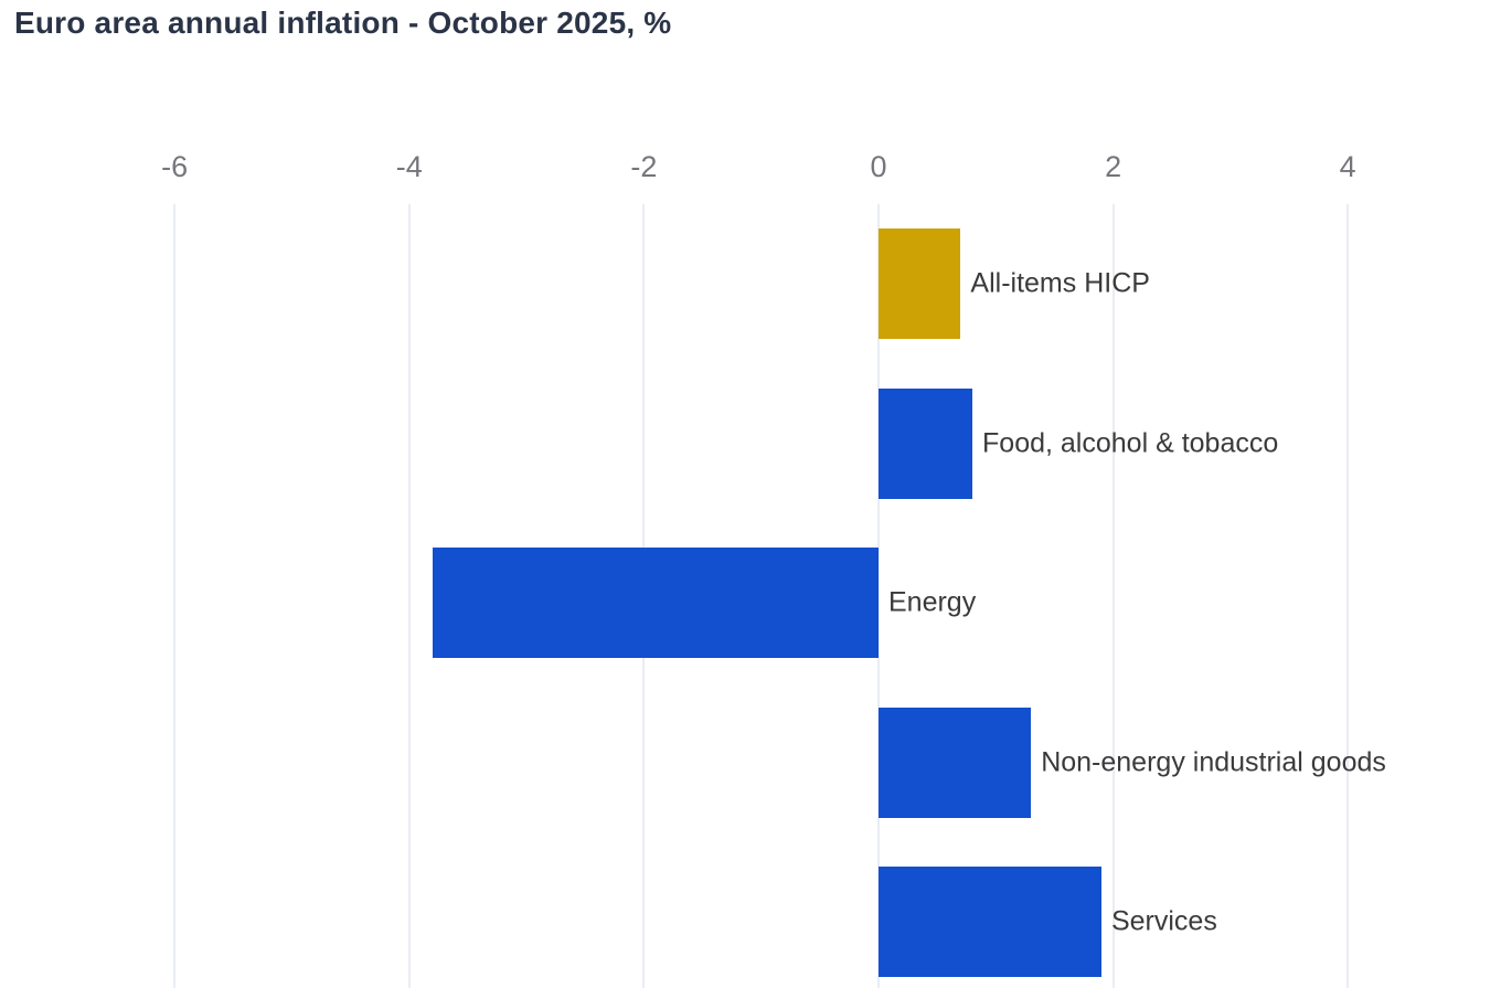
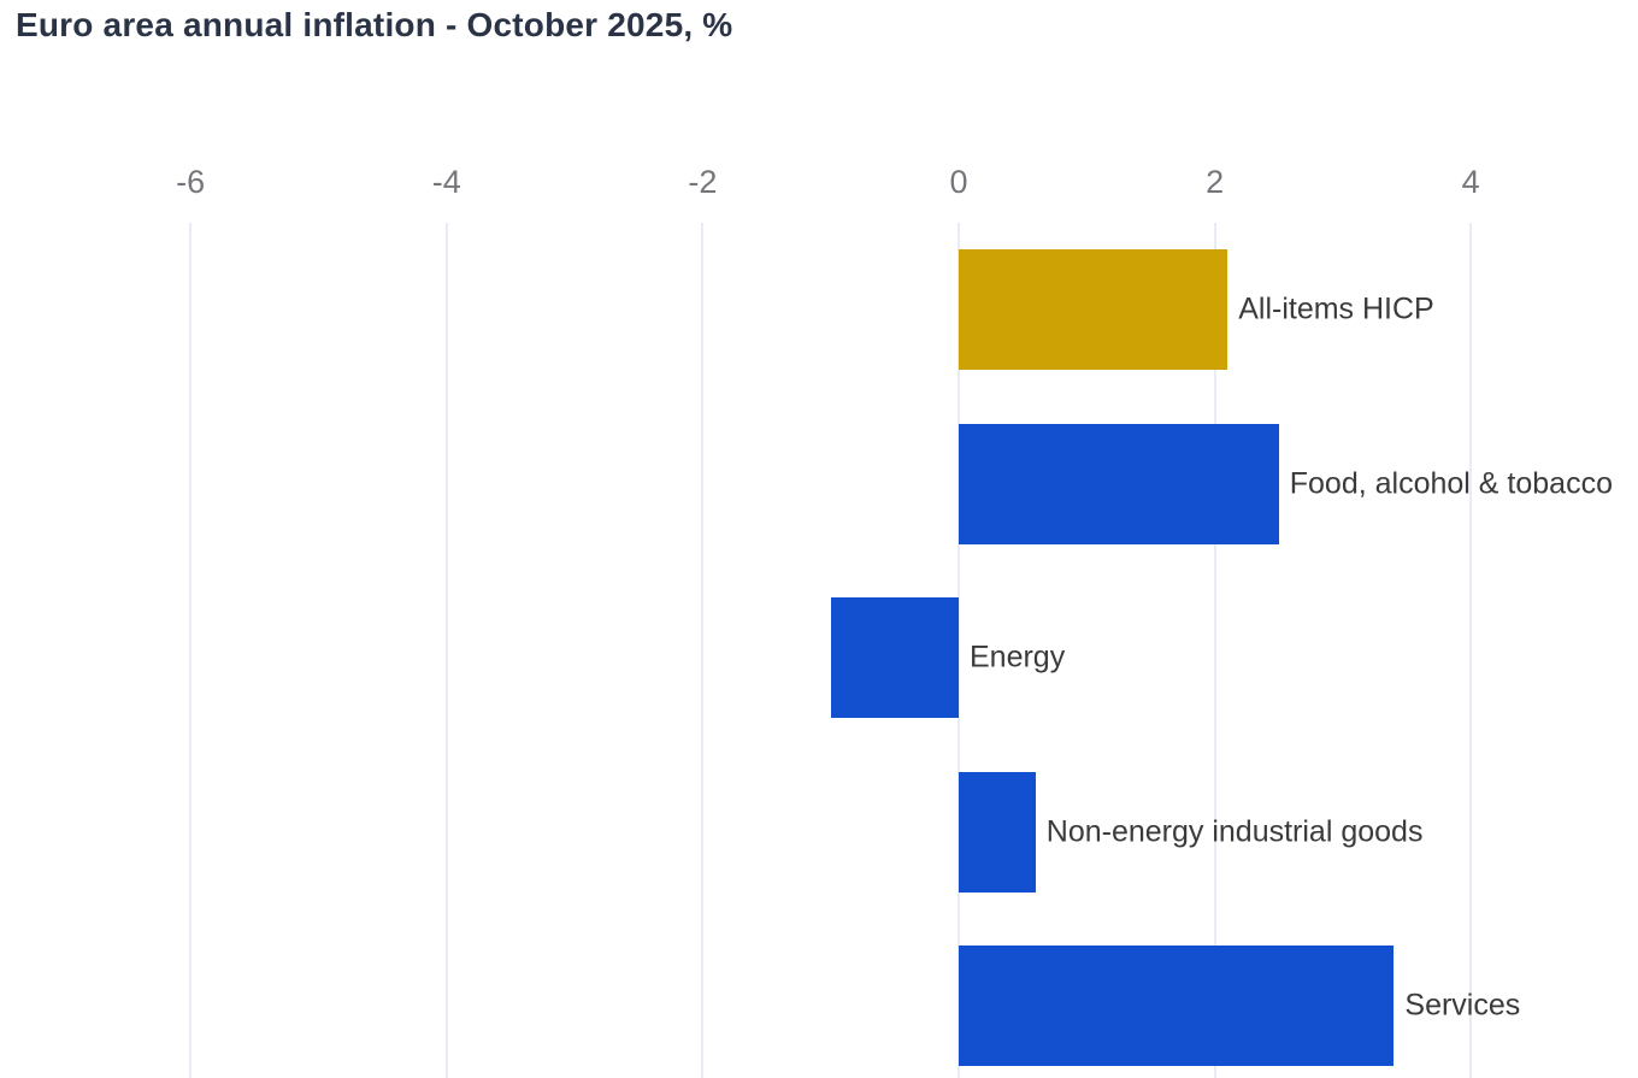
All-items HICP: 0.7 -> 2.1
Food, alcohol & tobacco: 0.8 -> 2.5
Energy: -3.8 -> -1.0
Non-energy industrial goods: 1.3 -> 0.6
Services: 1.9 -> 3.4
